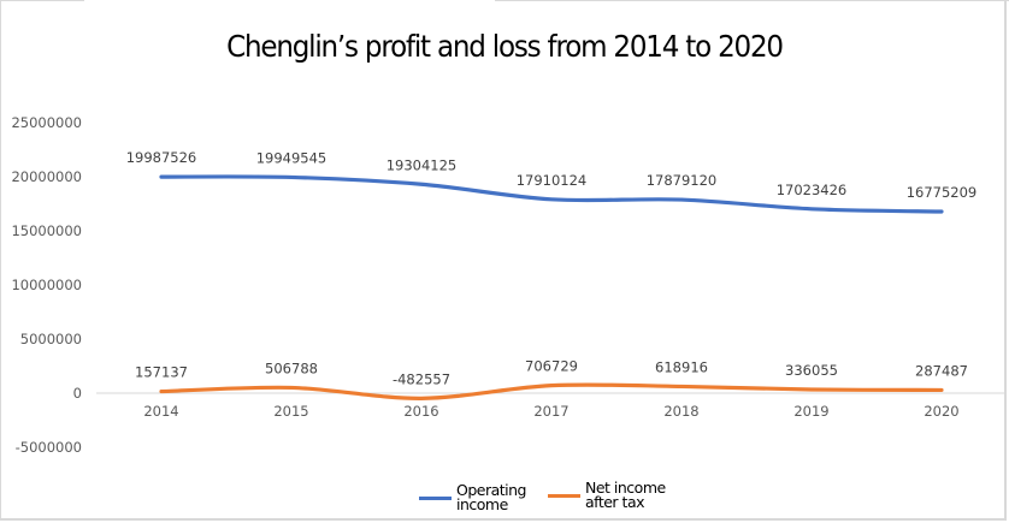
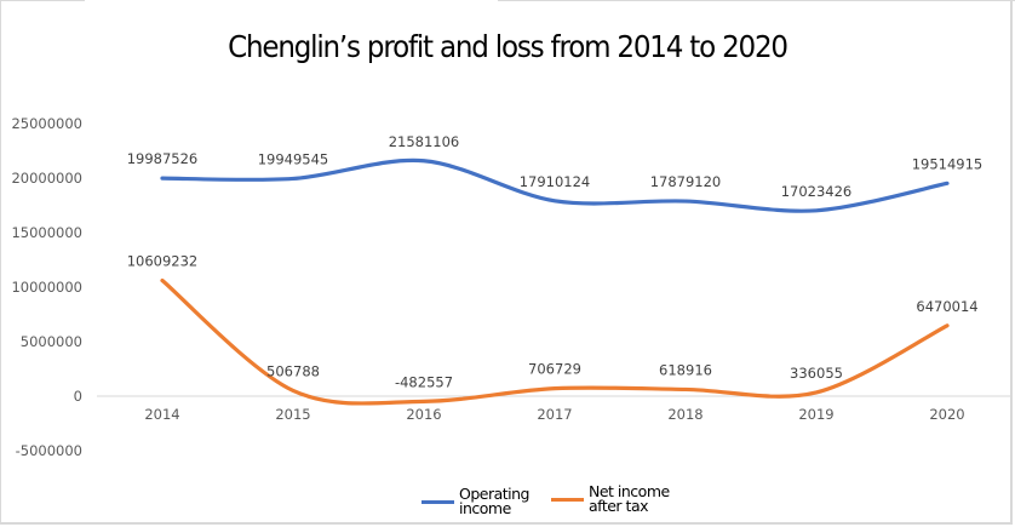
Net income after tax/2014: 157137 -> 10609232
Operating income/2016: 19304125 -> 21581106
Operating income/2020: 16775209 -> 19514915
Net income after tax/2020: 287487 -> 6470014
